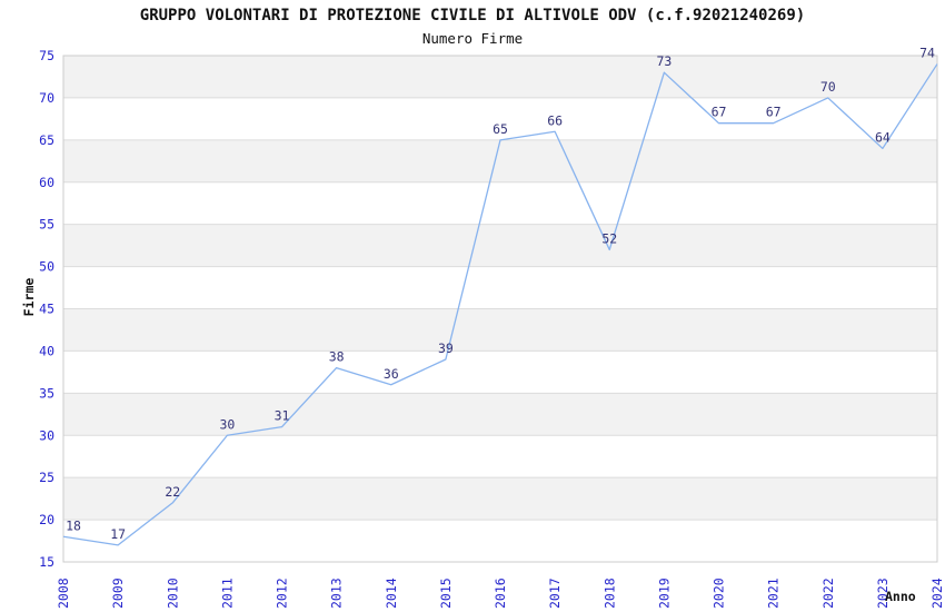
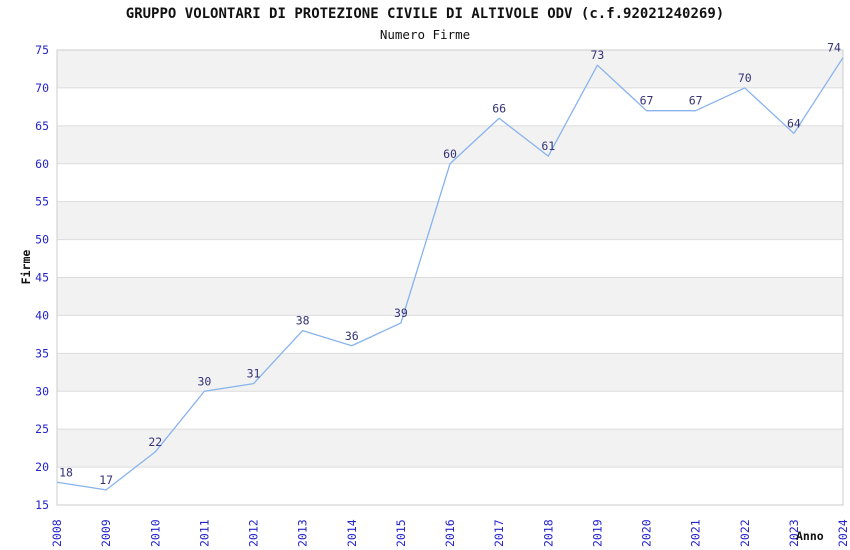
2016: 65 -> 60
2018: 52 -> 61
